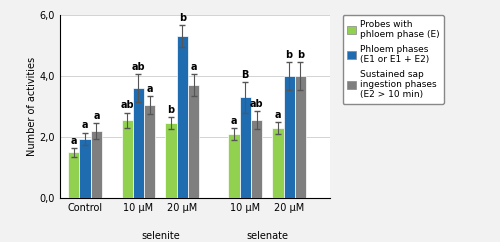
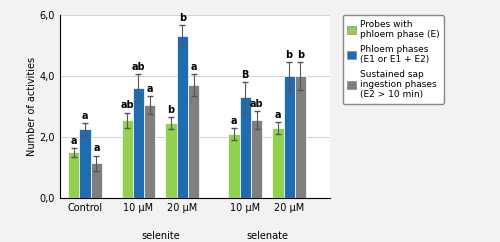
Phloem phases (E1 or E1 + E2)/Control: 1,95 -> 2,25
Sustained sap ingestion phases (E2 > 10 min)/Control: 2,20 -> 1,15
